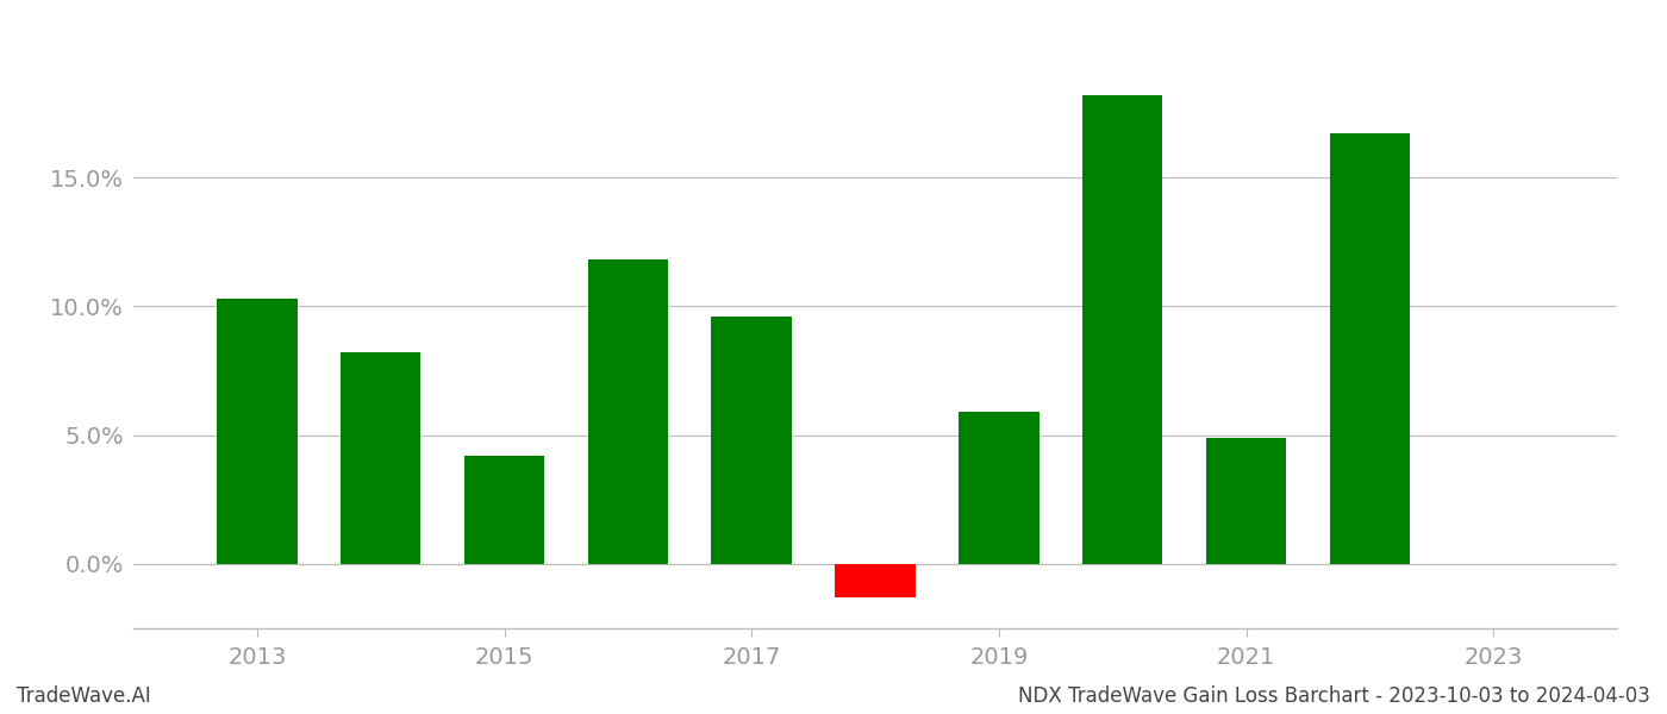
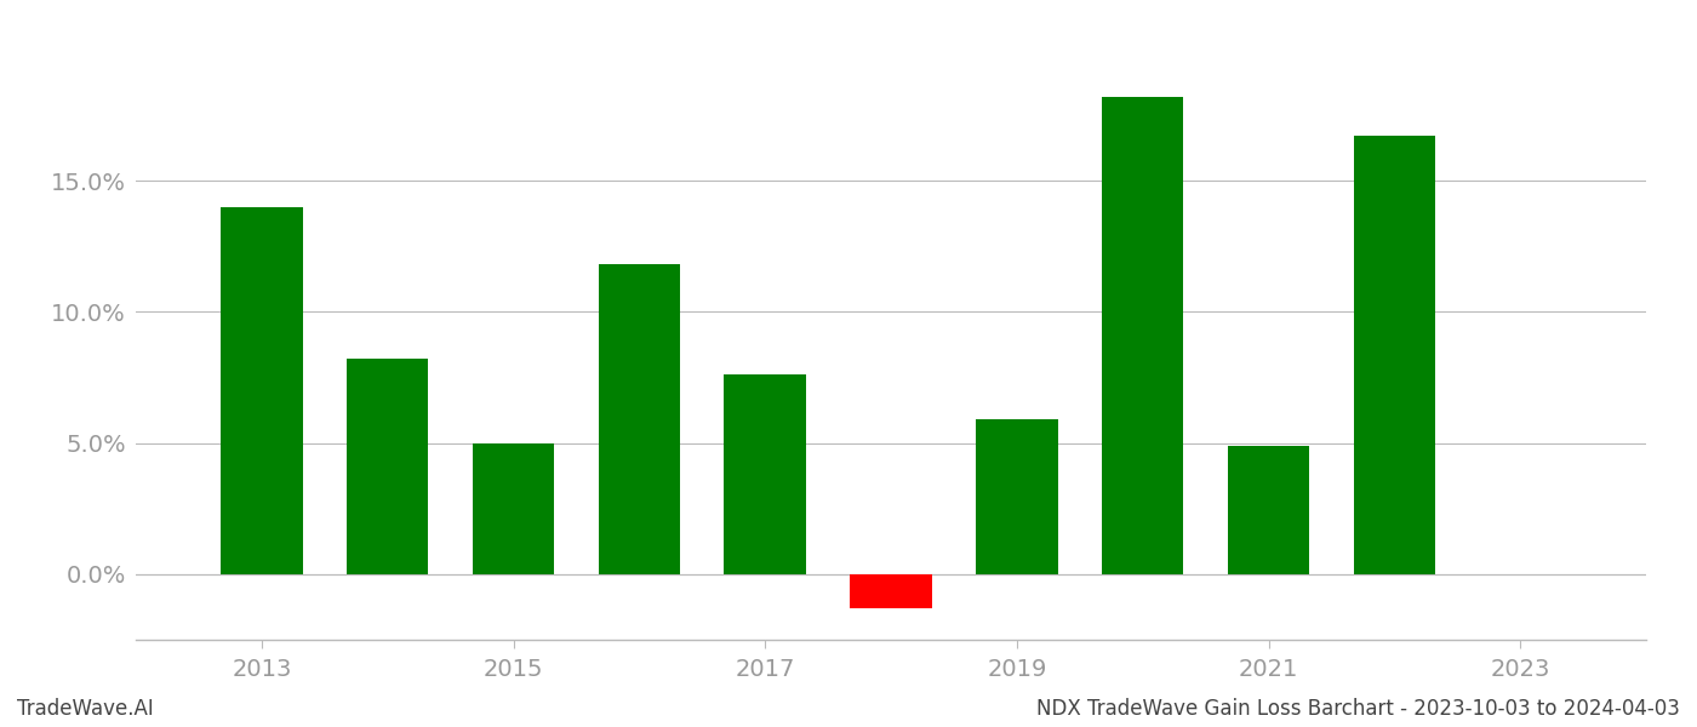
2013: 10.3% -> 14.0%
2015: 4.2% -> 5.0%
2017: 9.6% -> 7.6%
